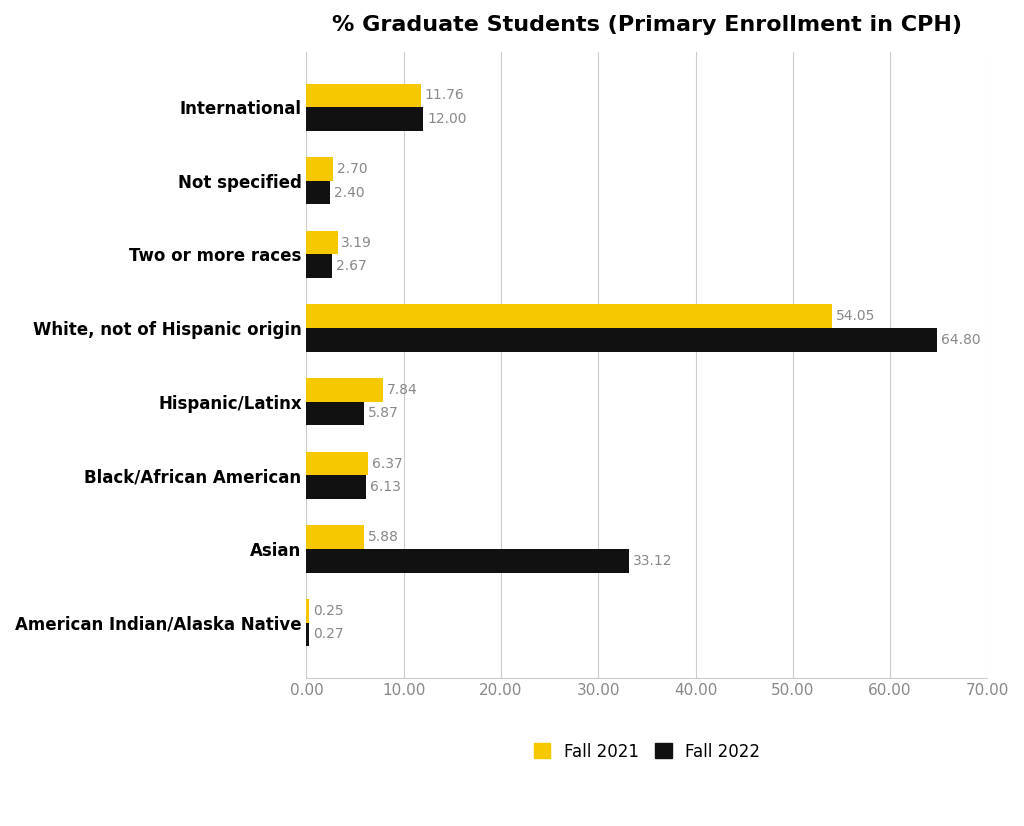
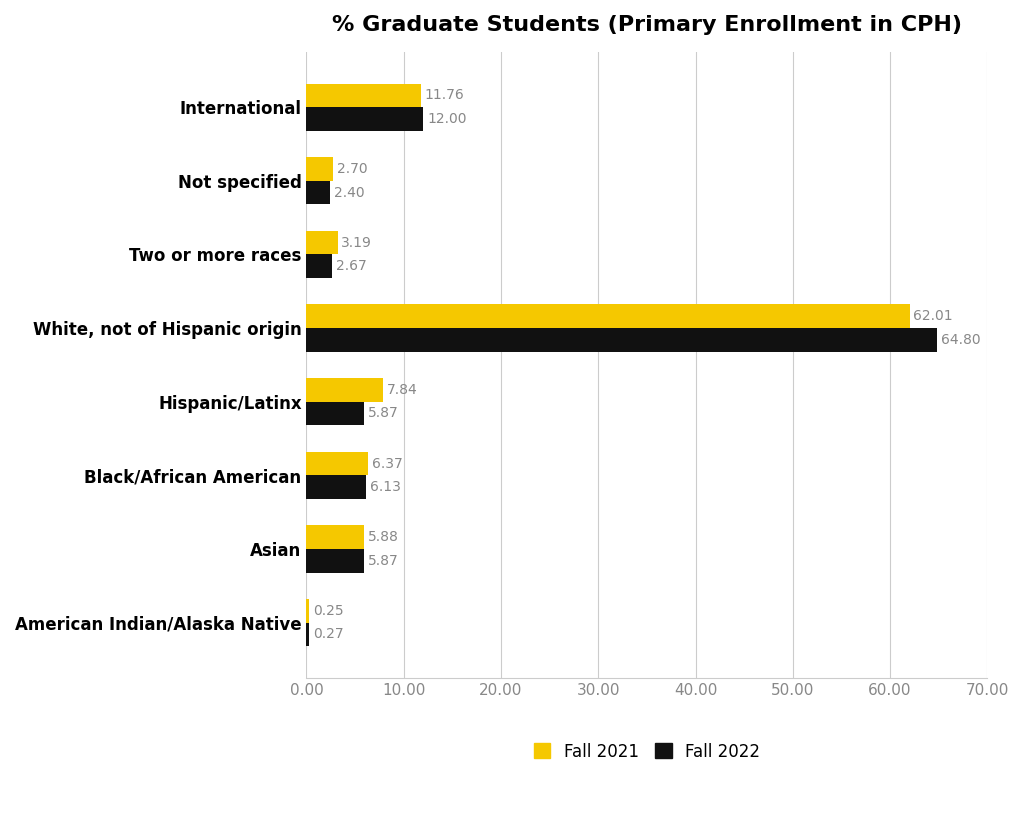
Fall 2021/White, not of Hispanic origin: 54.05 -> 62.01
Fall 2022/Asian: 33.12 -> 5.87
